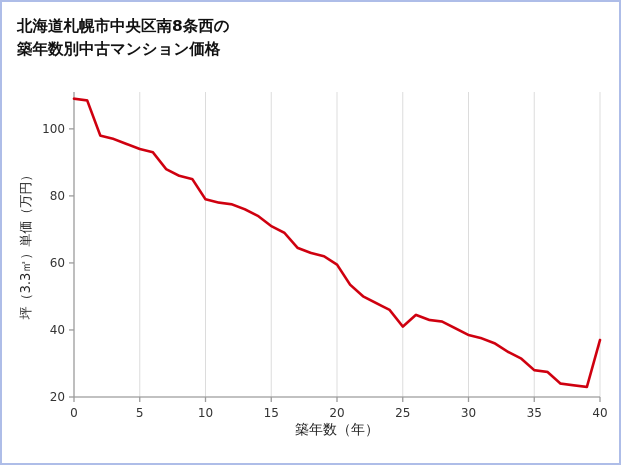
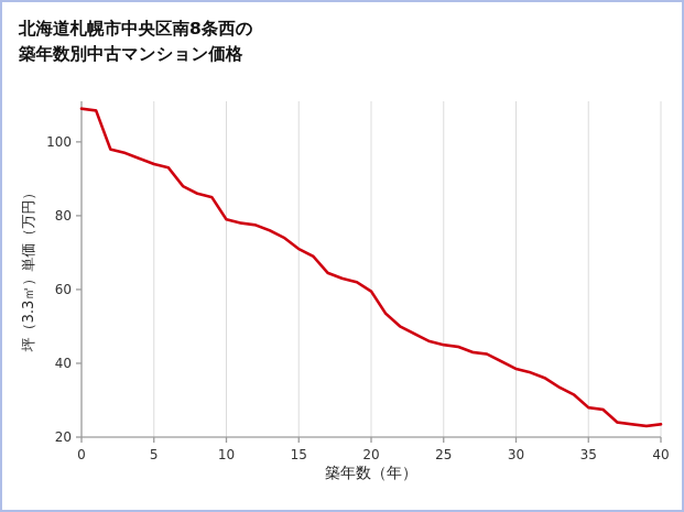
25: 41 -> 45
40: 37 -> 24
